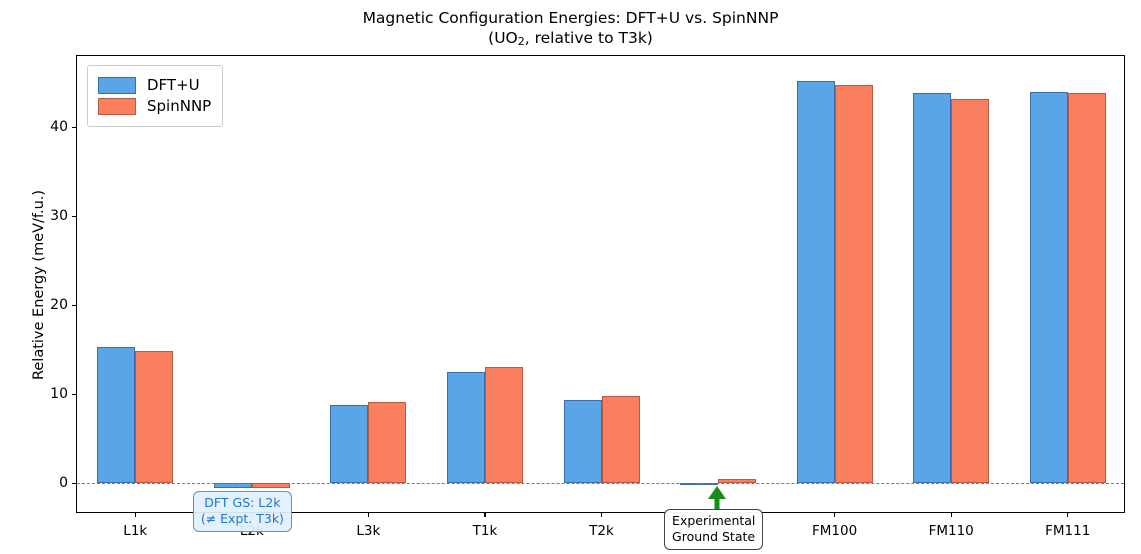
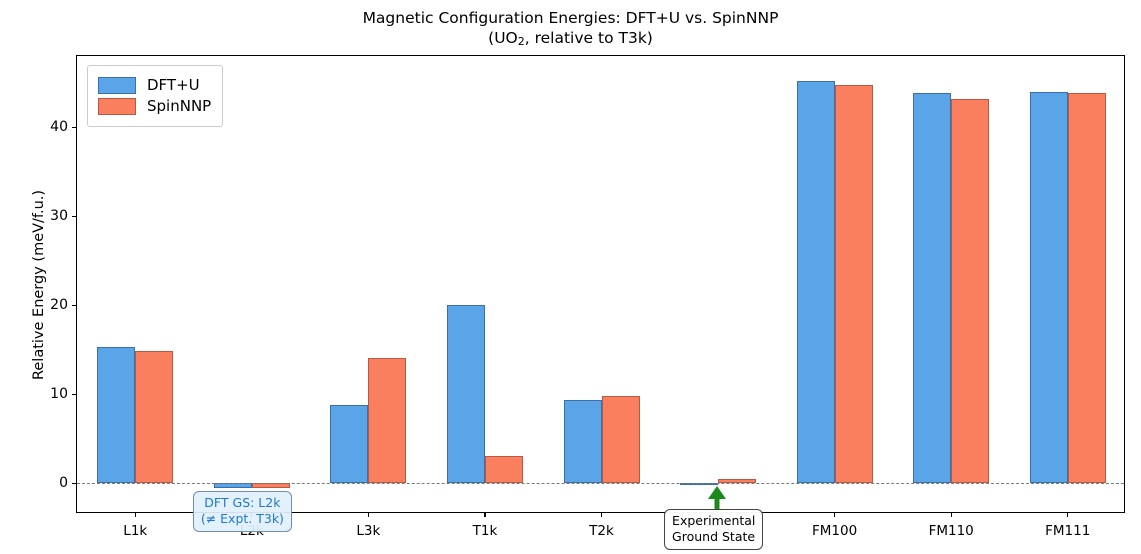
SpinNNP/L3k: 9 -> 14
DFT+U/T1k: 12 -> 20
SpinNNP/T1k: 13 -> 3
